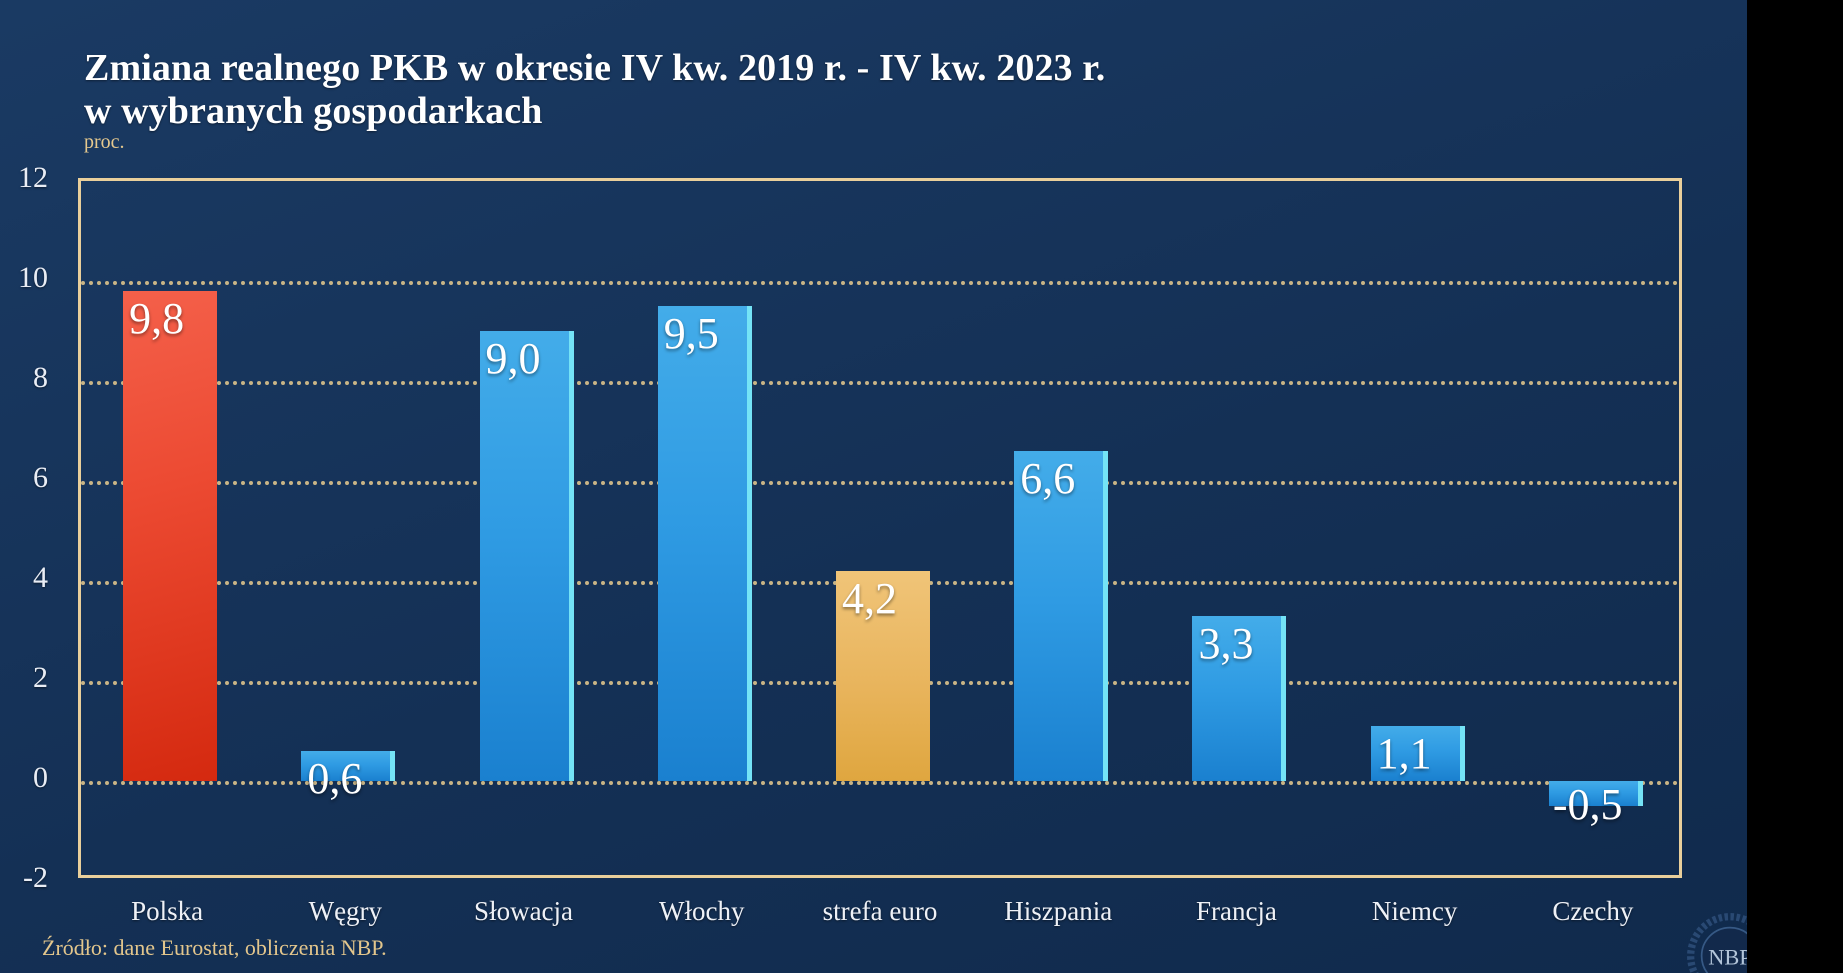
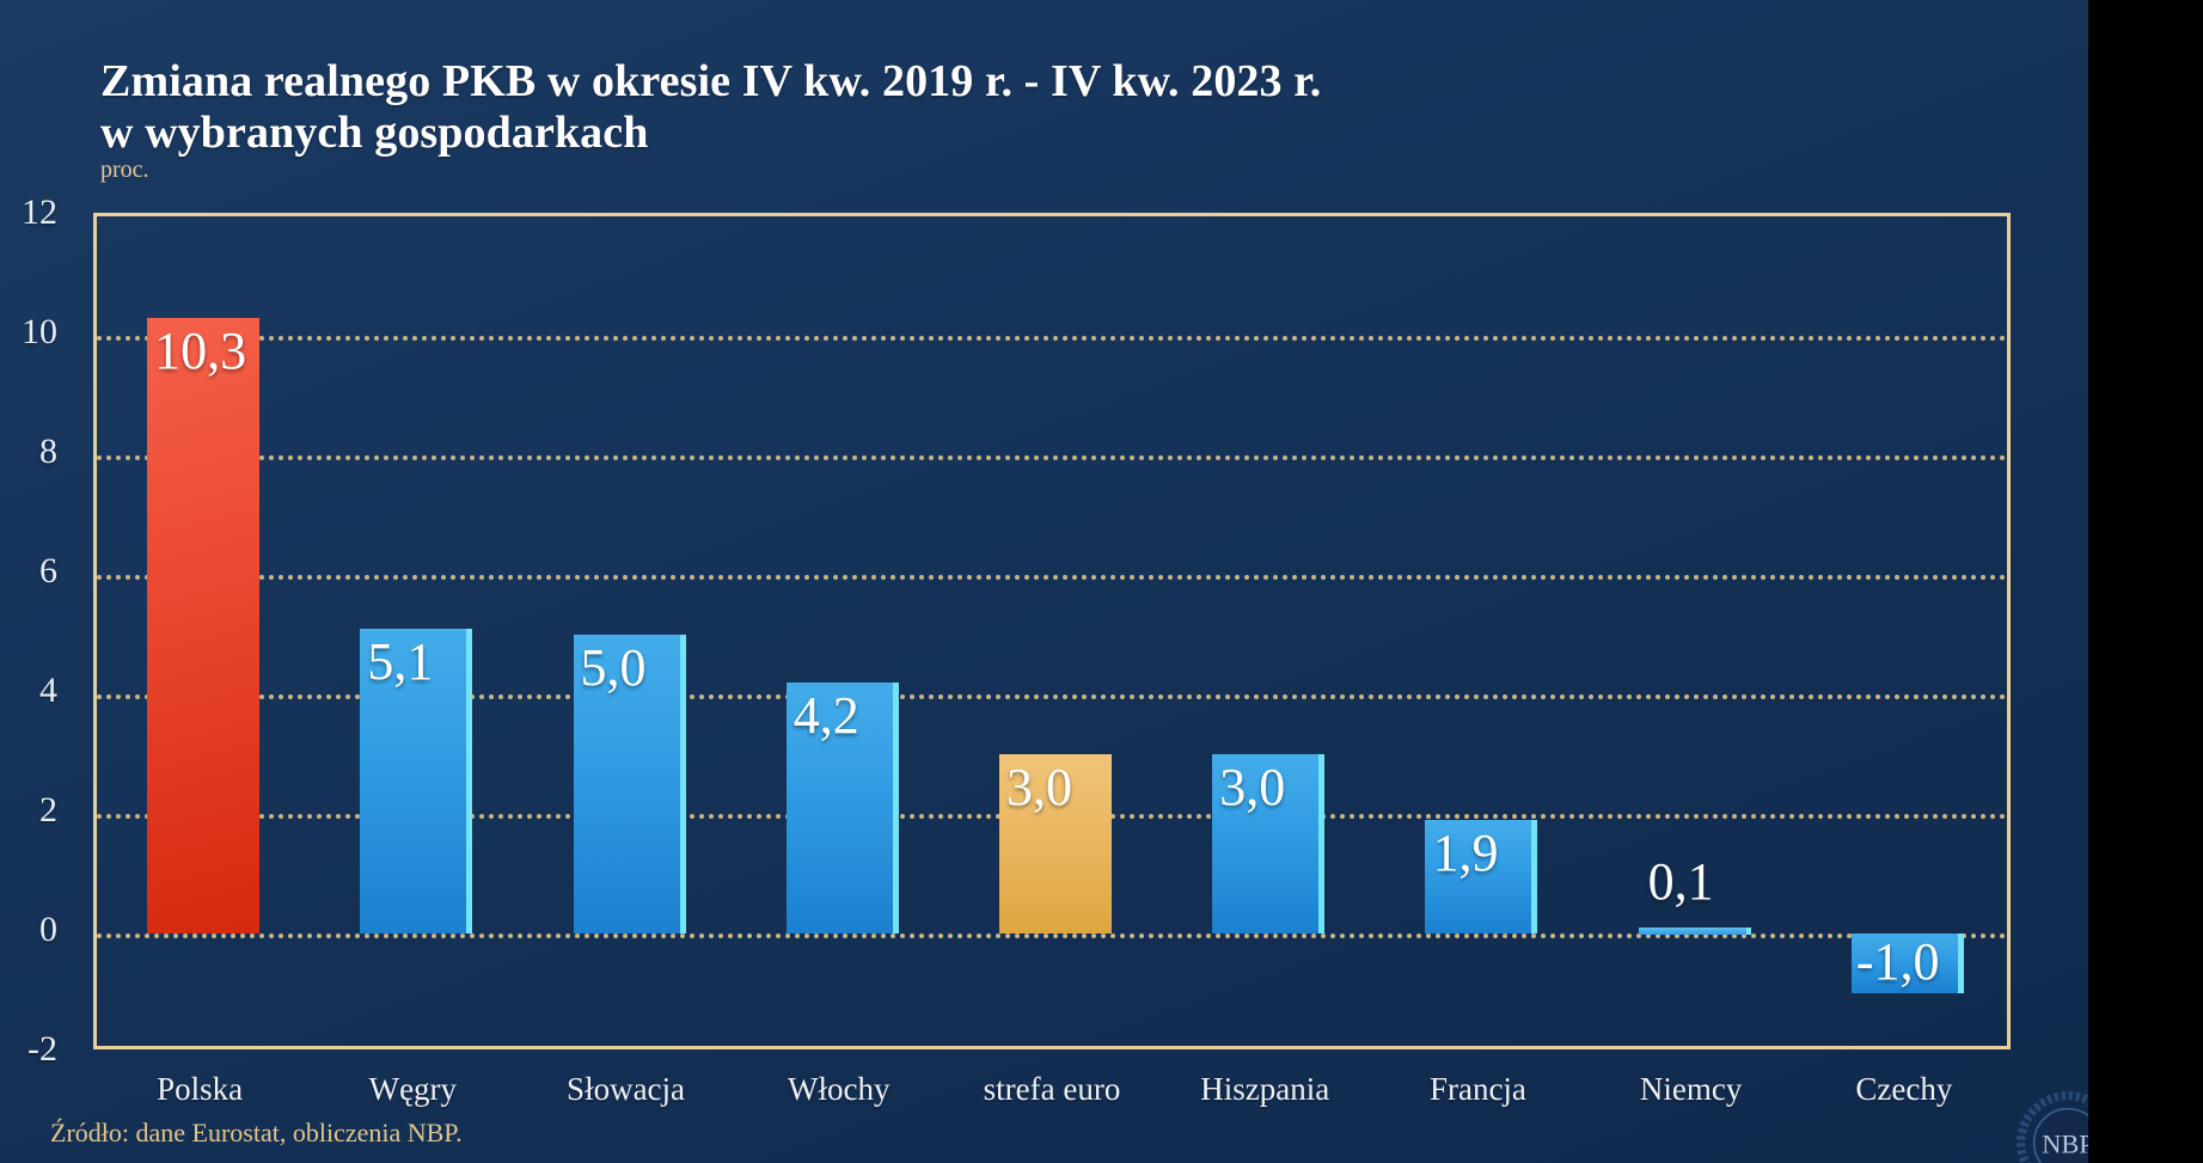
Polska: 9,8 -> 10,3
Węgry: 0,6 -> 5,1
Słowacja: 9,0 -> 5,0
Włochy: 9,5 -> 4,2
strefa euro: 4,2 -> 3,0
Hiszpania: 6,6 -> 3,0
Francja: 3,3 -> 1,9
Niemcy: 1,1 -> 0,1
Czechy: -0,5 -> -1,0
